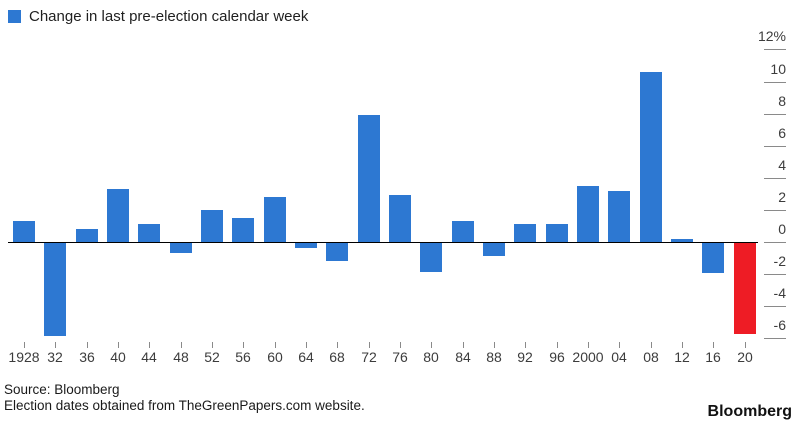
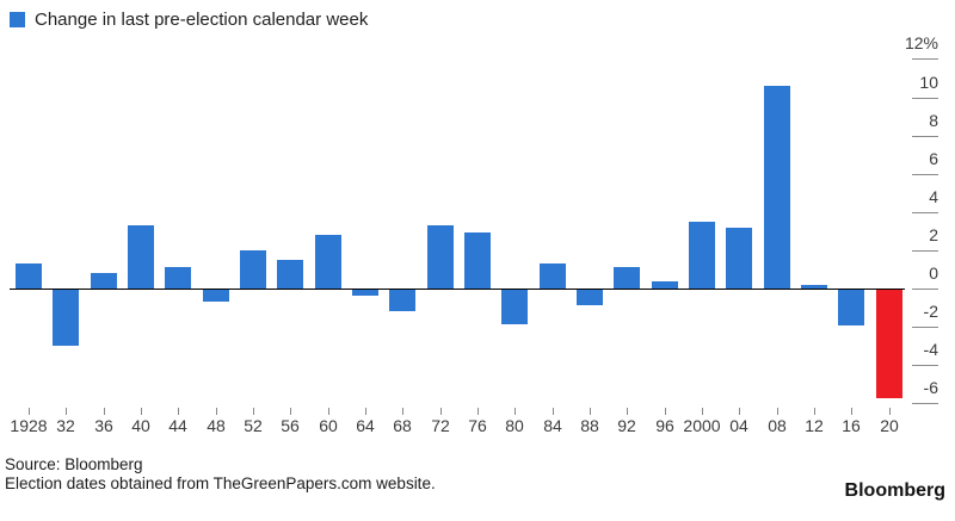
32: -5.8% -> -2.9%
72: 7.9% -> 3.3%
96: 1.1% -> 0.4%
